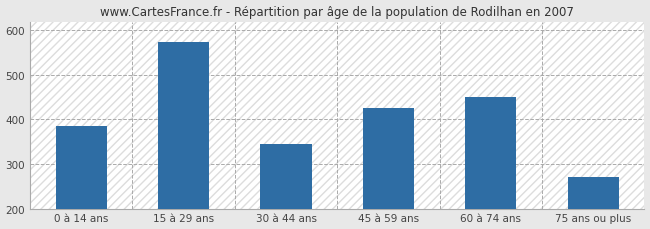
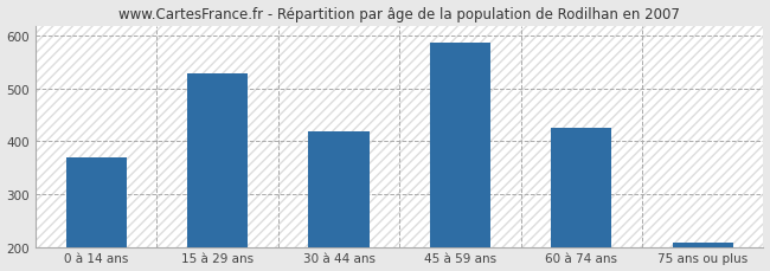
0 à 14 ans: 385 -> 370
15 à 29 ans: 575 -> 528
30 à 44 ans: 345 -> 420
45 à 59 ans: 425 -> 588
60 à 74 ans: 450 -> 425
75 ans ou plus: 270 -> 207
